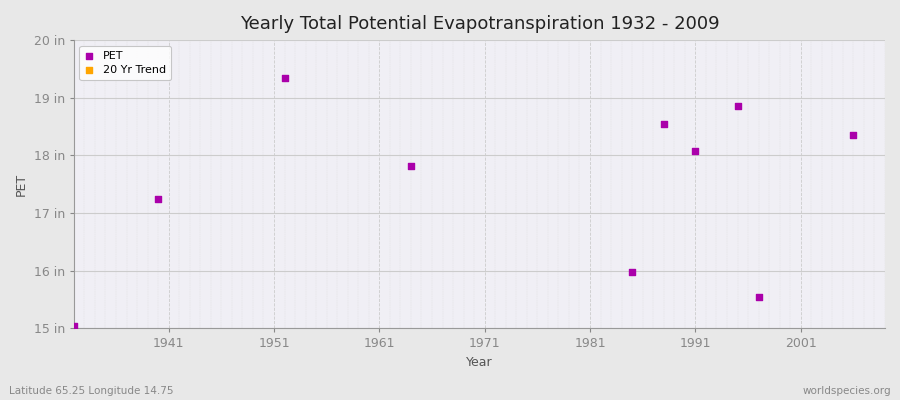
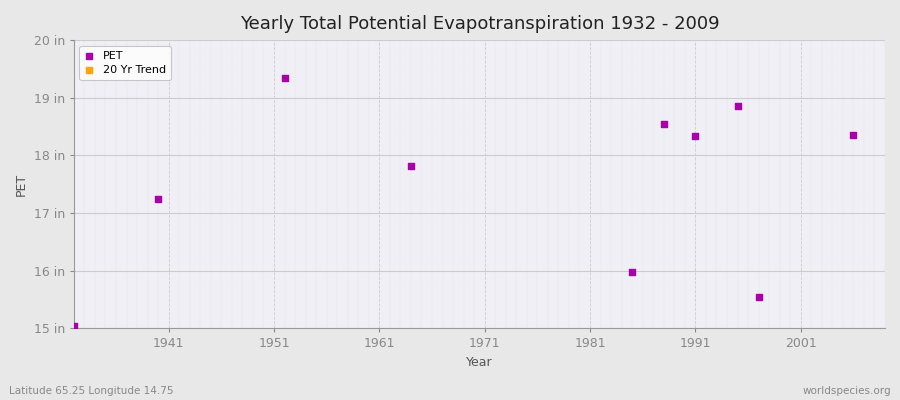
PET/1991: 18.08 in -> 18.34 in
